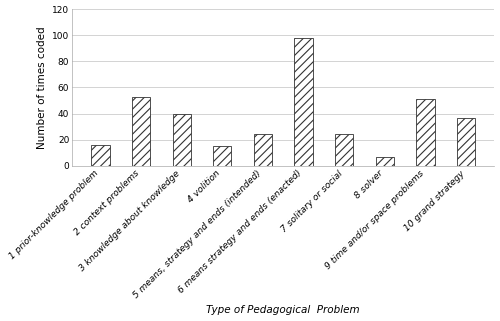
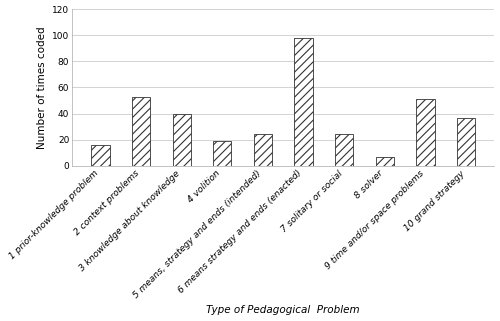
4 volition: 15 -> 19
